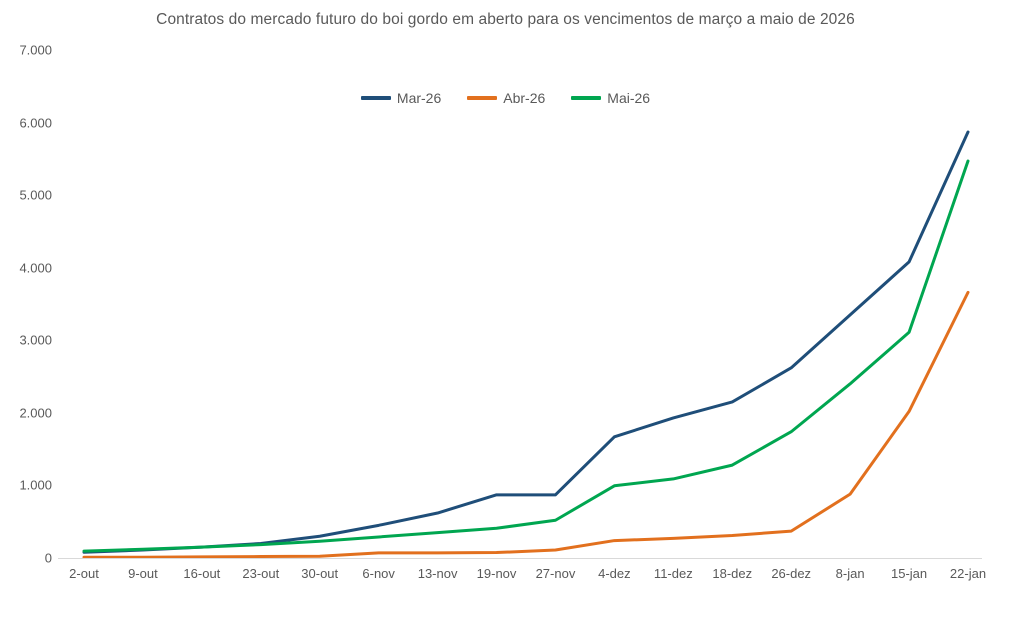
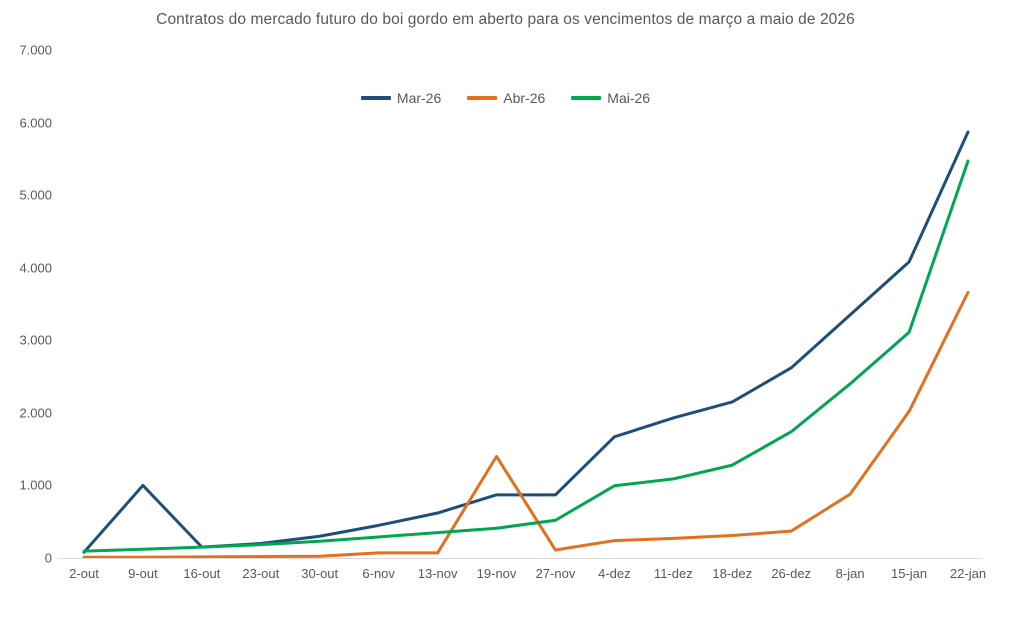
Mar-26/9-out: 100 -> 1000
Abr-26/19-nov: 100 -> 1400
